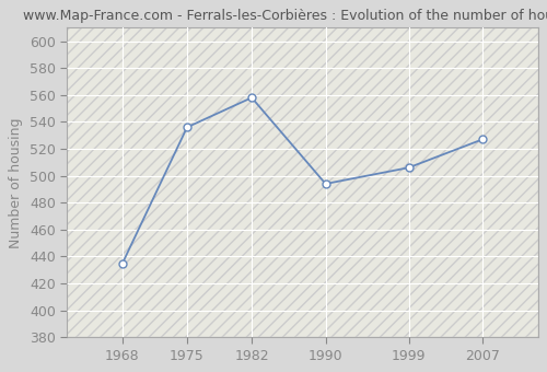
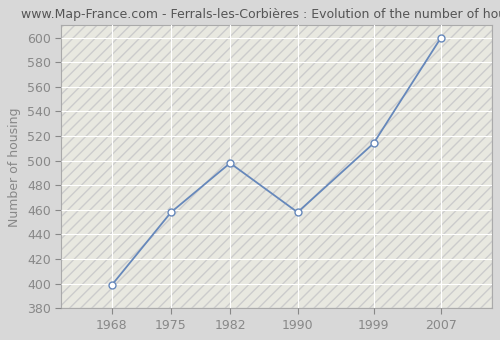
1968: 435 -> 399
1975: 536 -> 458
1982: 558 -> 498
1990: 494 -> 458
1999: 506 -> 514
2007: 527 -> 600
